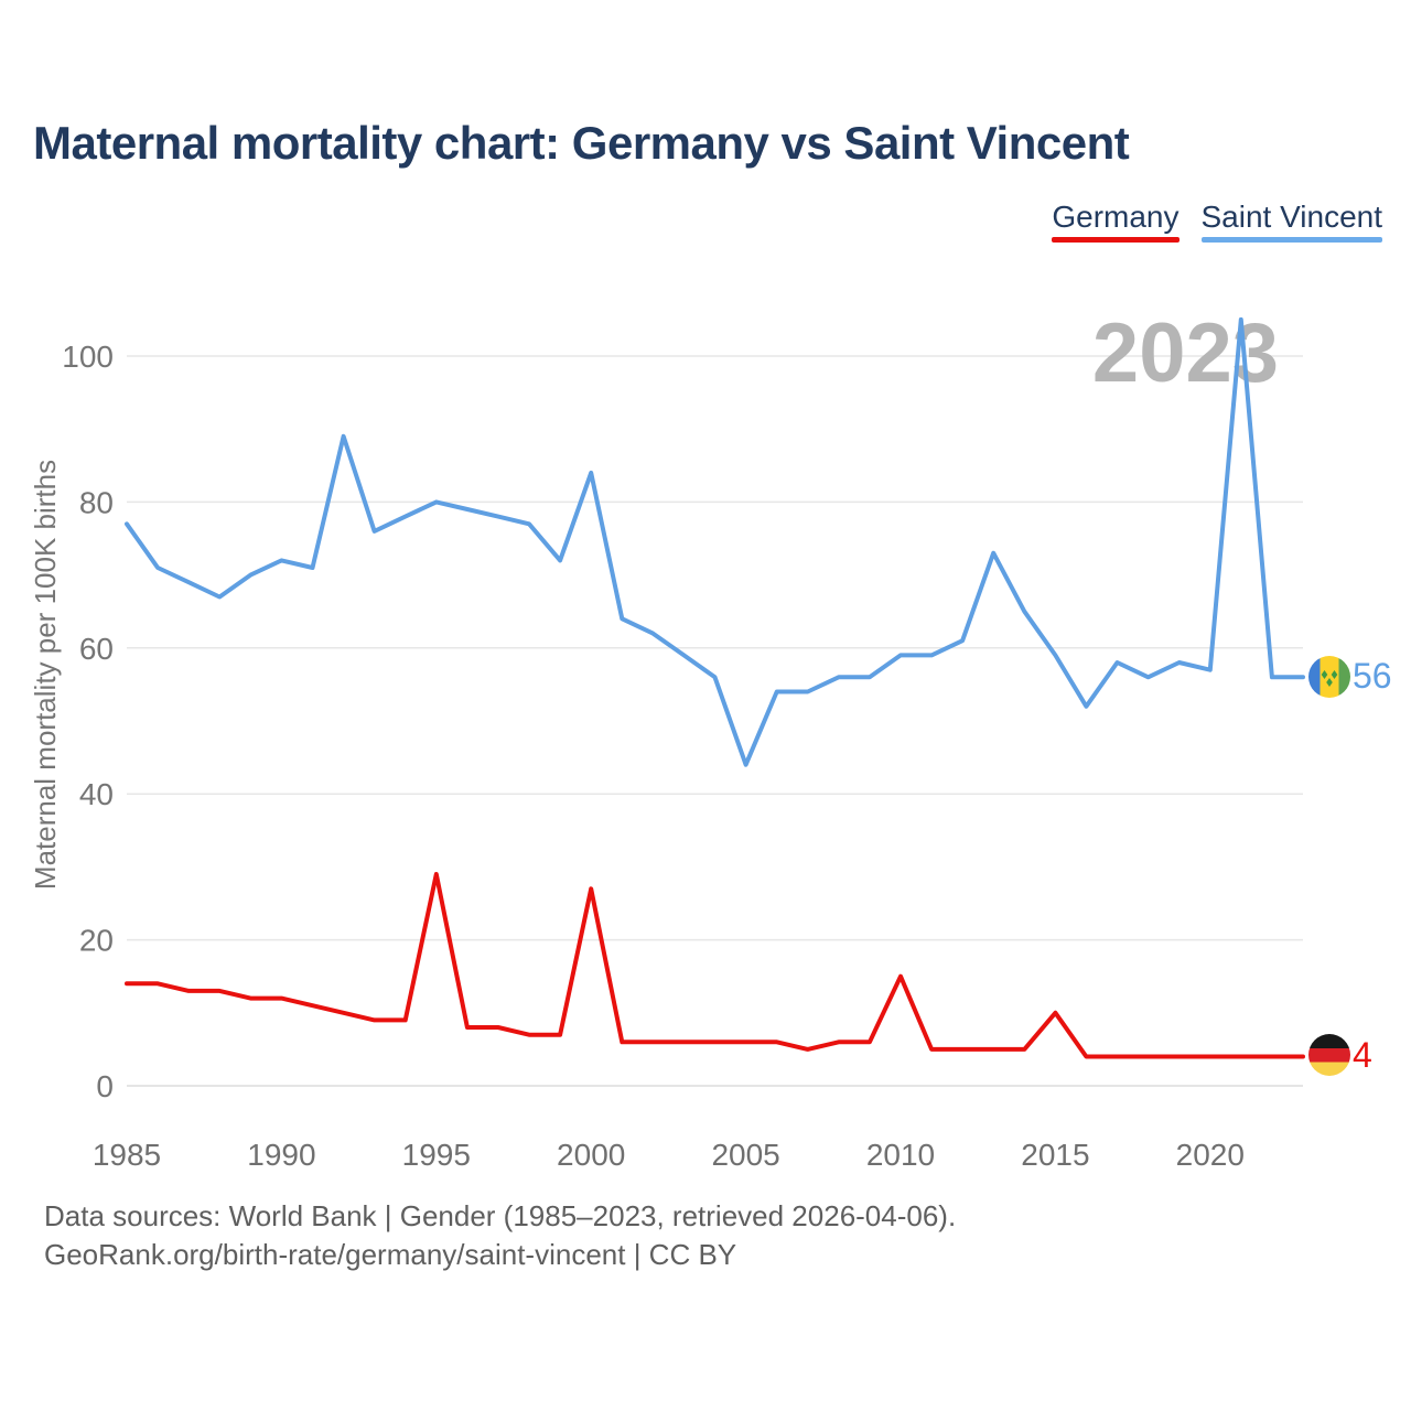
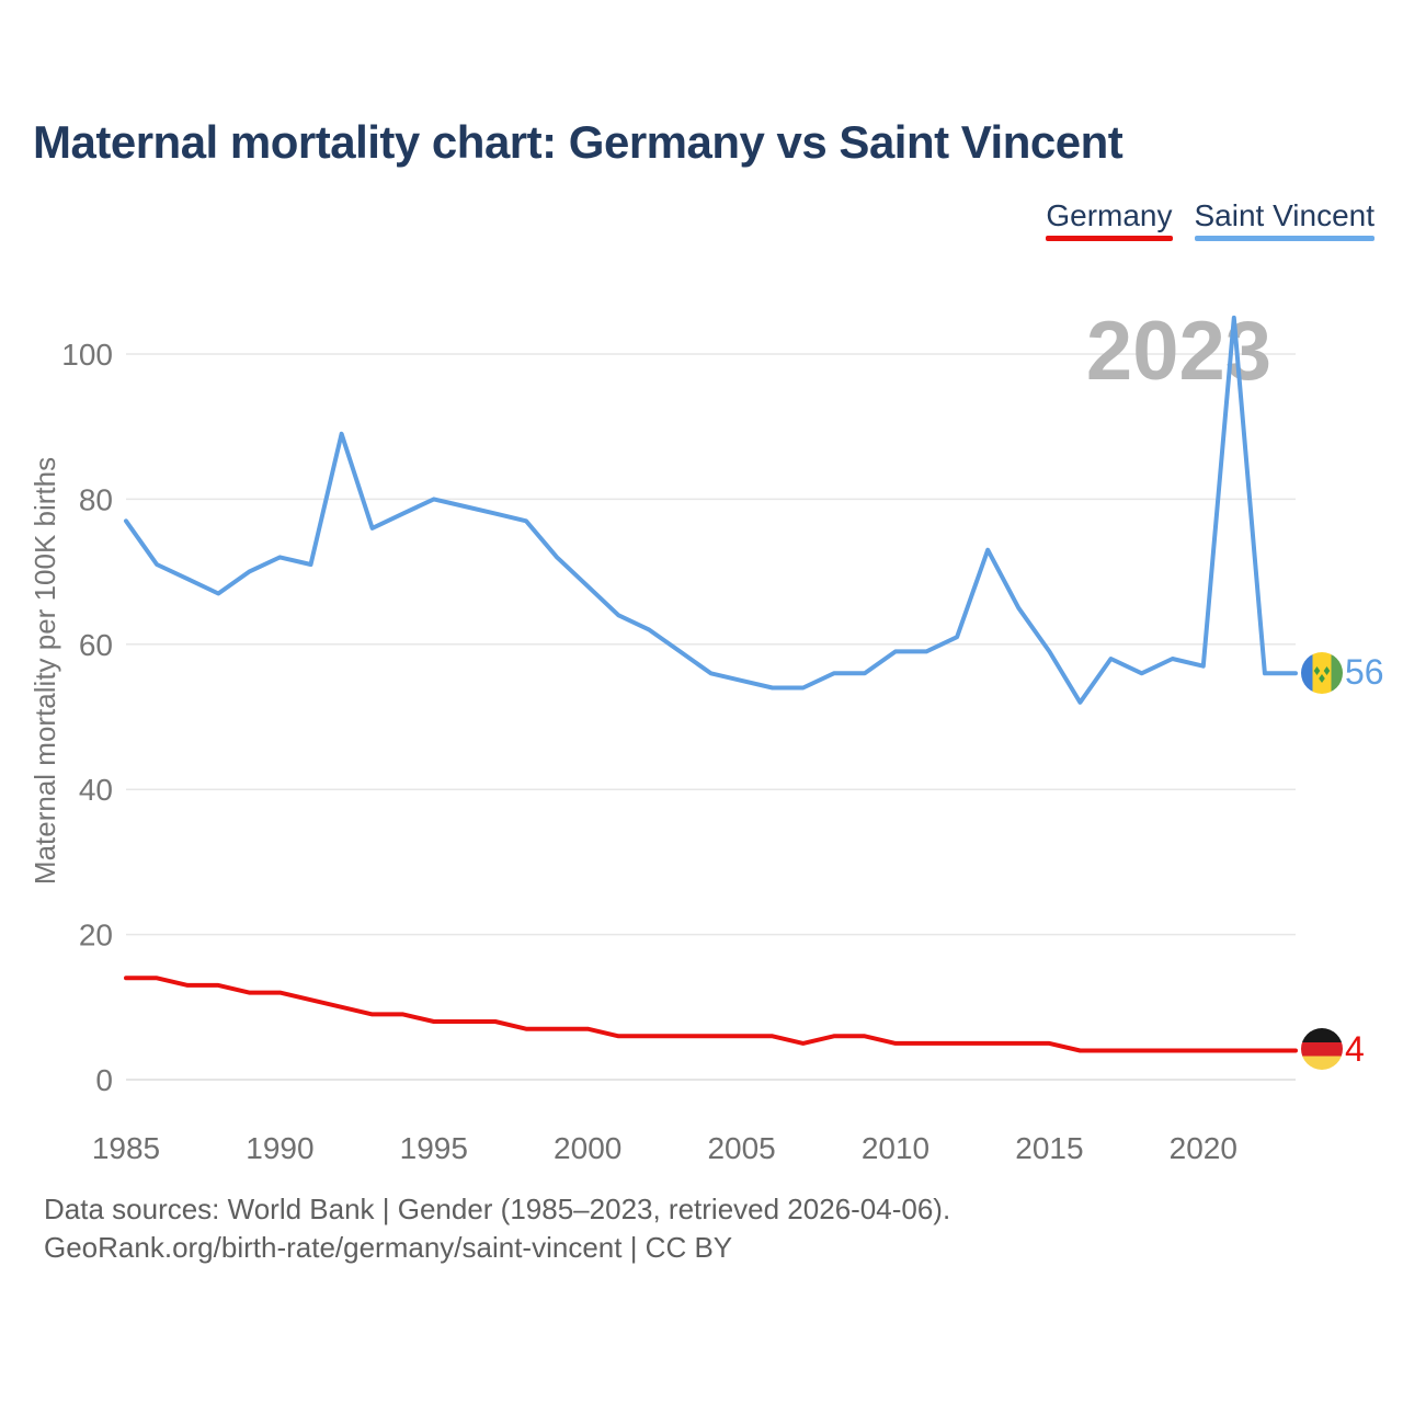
Germany/1995: 29 -> 8
Saint Vincent/2000: 84 -> 68
Germany/2000: 27 -> 7
Saint Vincent/2005: 44 -> 55
Germany/2010: 15 -> 5
Germany/2015: 10 -> 5
